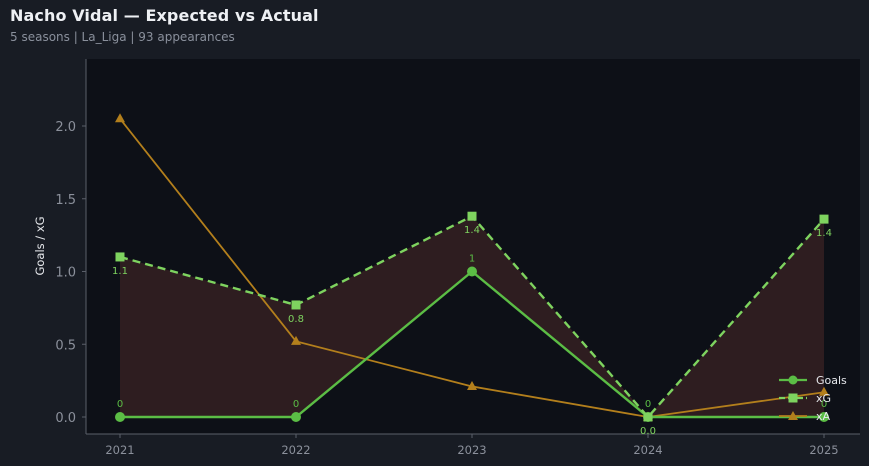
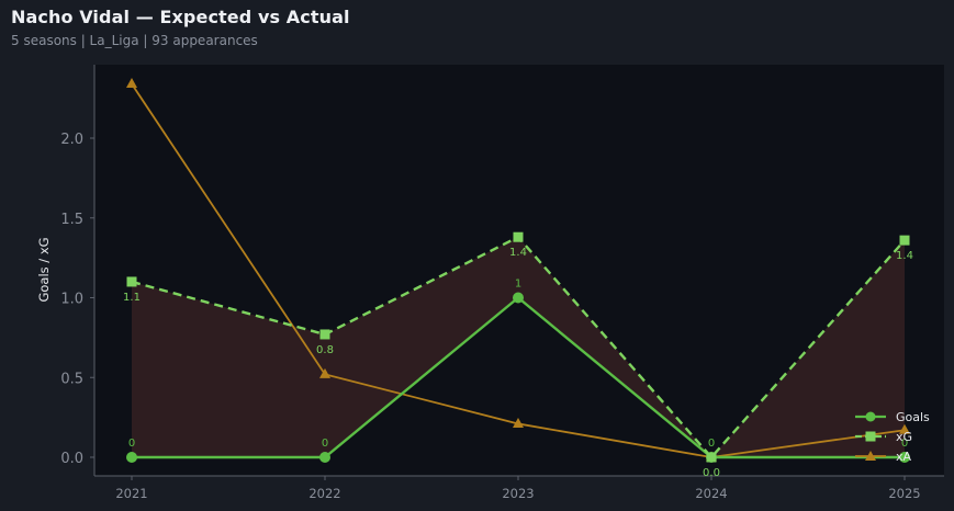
xA/2021: 2.05 -> 2.34
